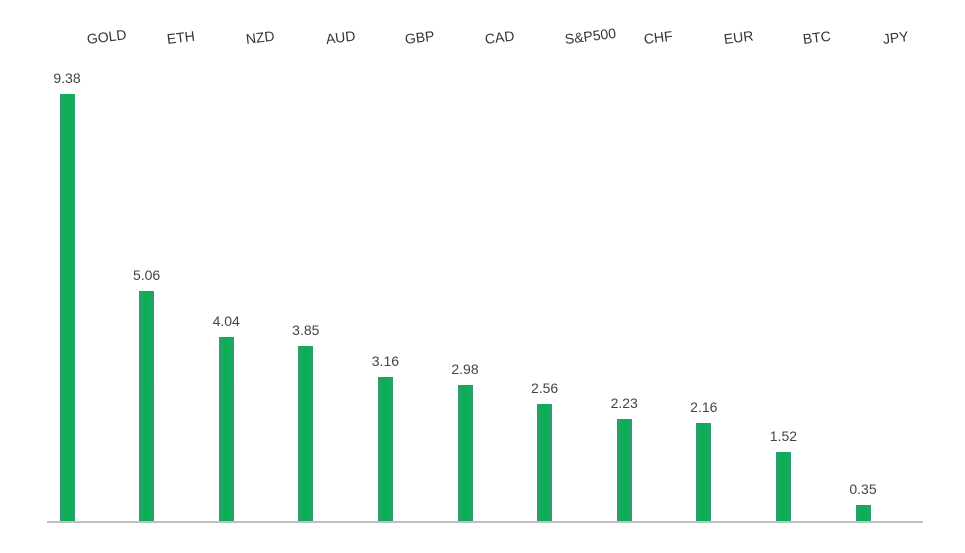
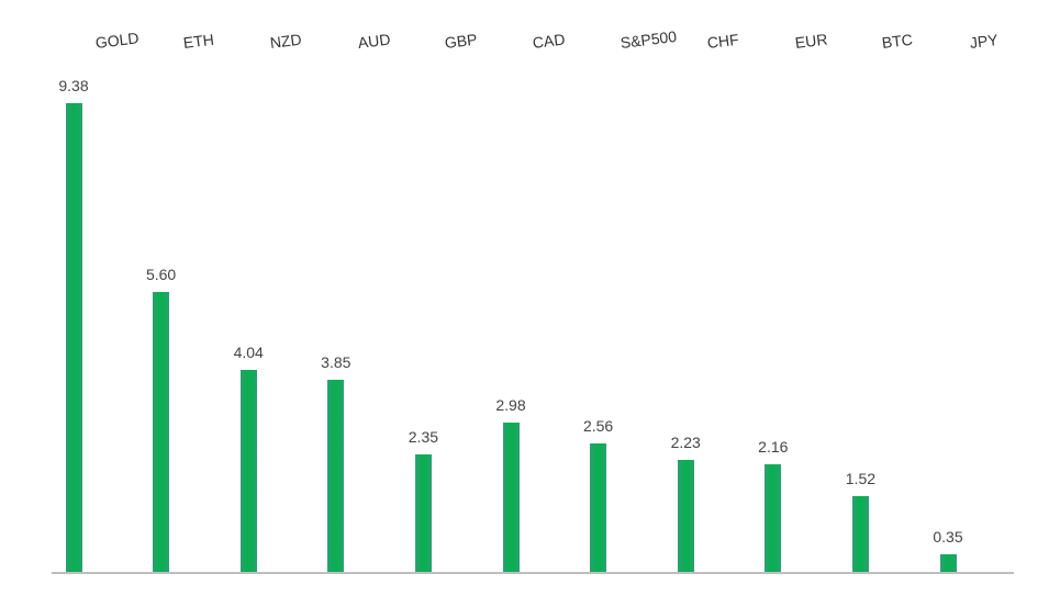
ETH: 5.06 -> 5.60
GBP: 3.16 -> 2.35
